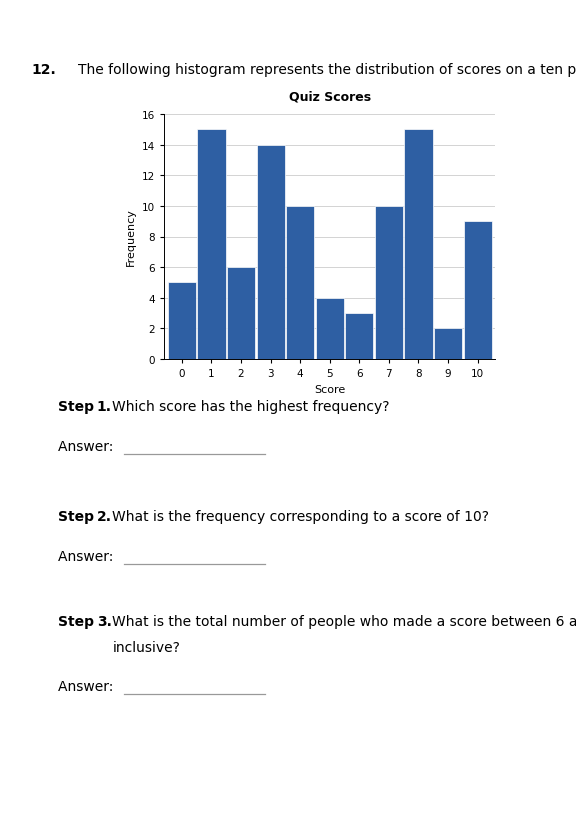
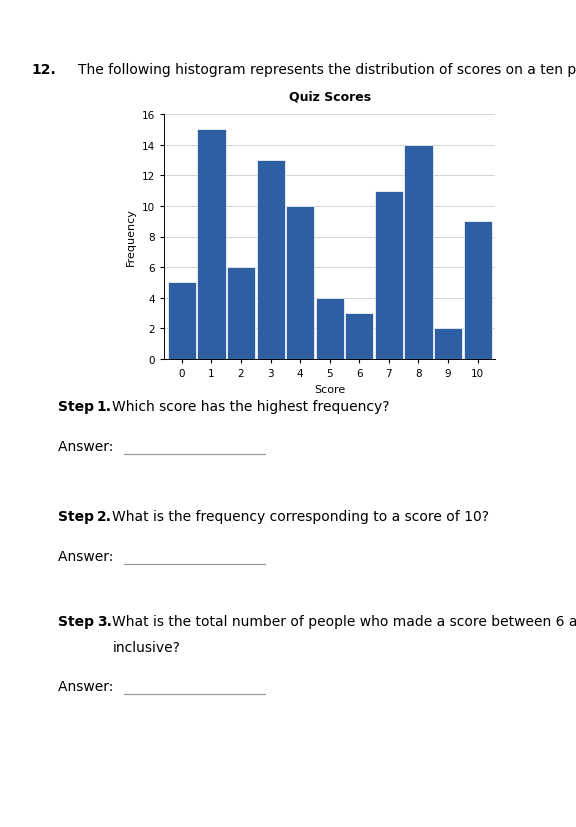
3: 14 -> 13
7: 10 -> 11
8: 15 -> 14
